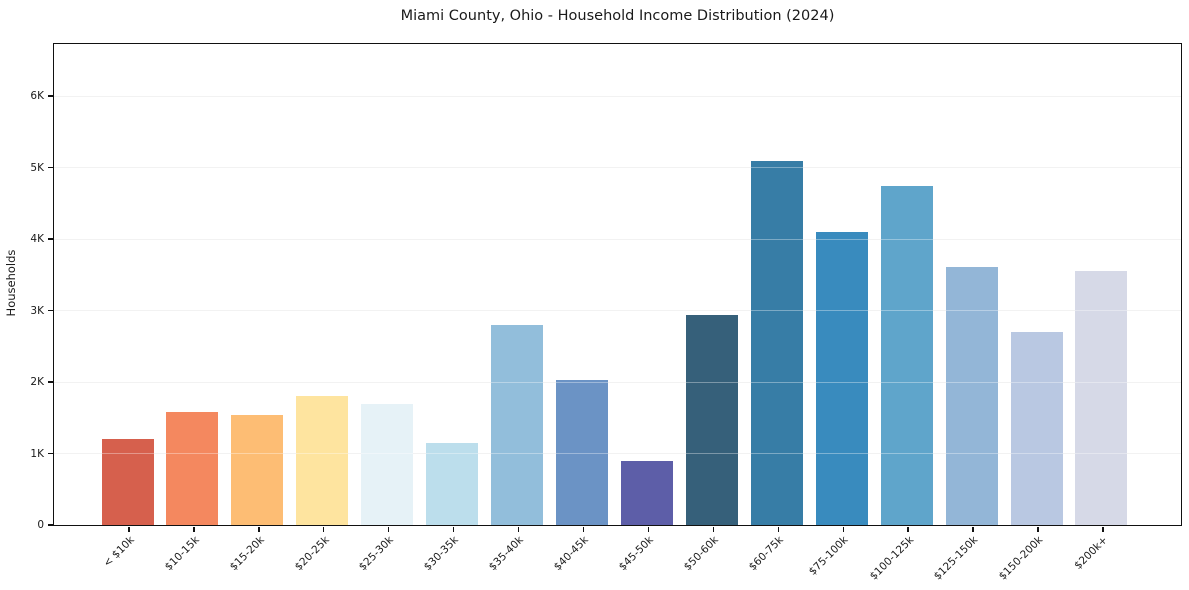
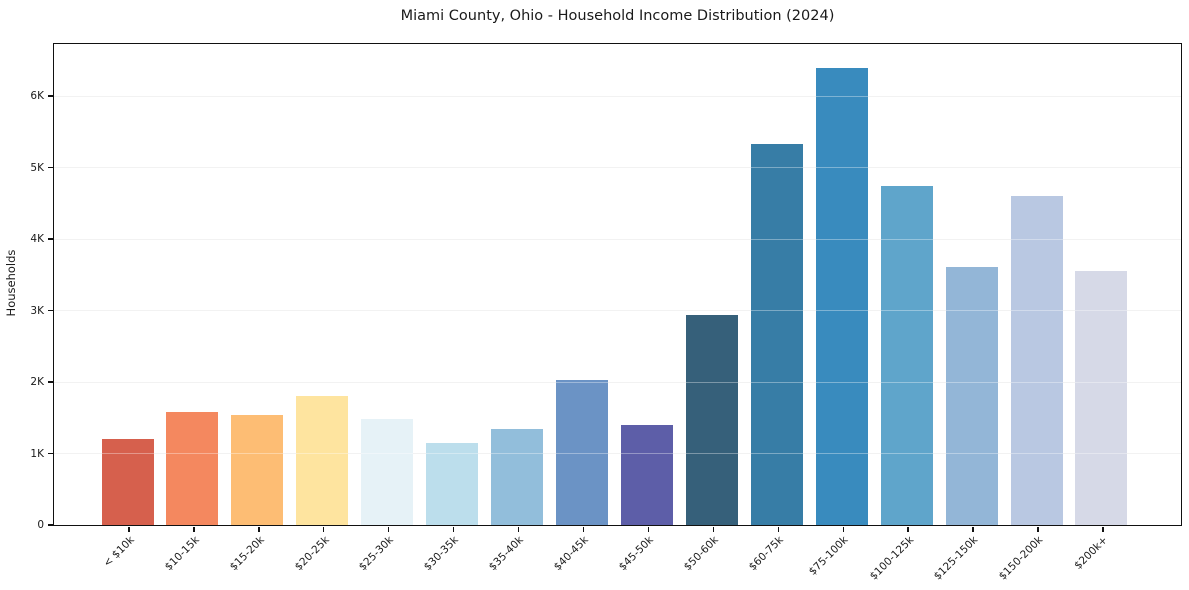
$25-30k: 1.7K -> 1.5K
$35-40k: 2.8K -> 1.3K
$45-50k: 0.9K -> 1.4K
$60-75k: 5.1K -> 5.3K
$75-100k: 4.1K -> 6.4K
$150-200k: 2.7K -> 4.6K
